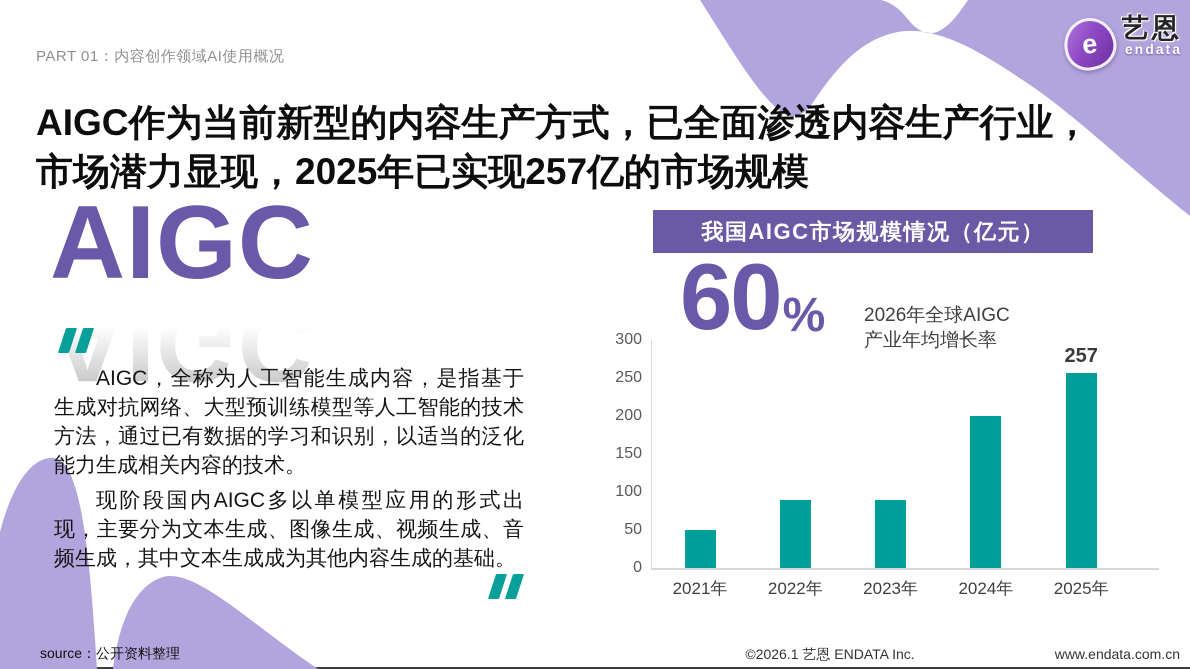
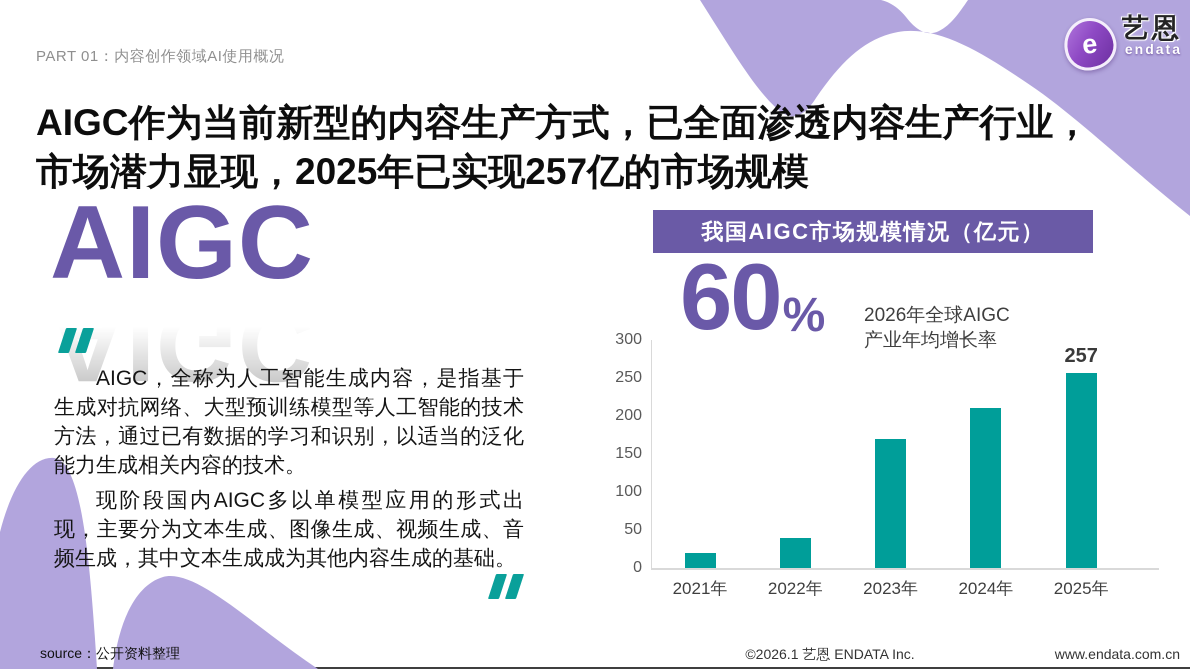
2021年: 50 -> 20
2022年: 90 -> 40
2023年: 90 -> 170
2024年: 200 -> 210
